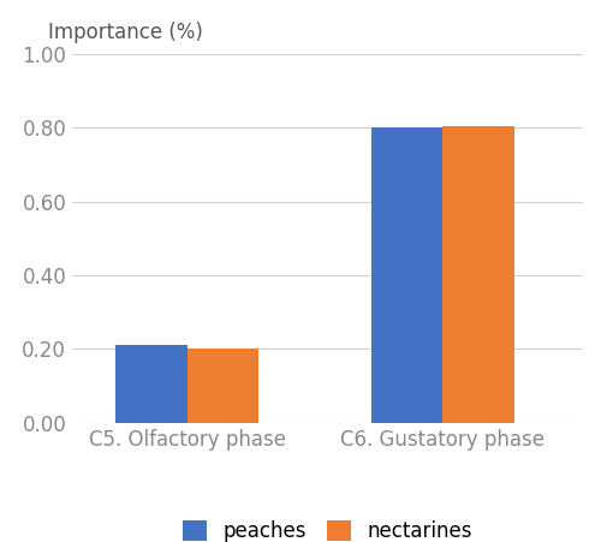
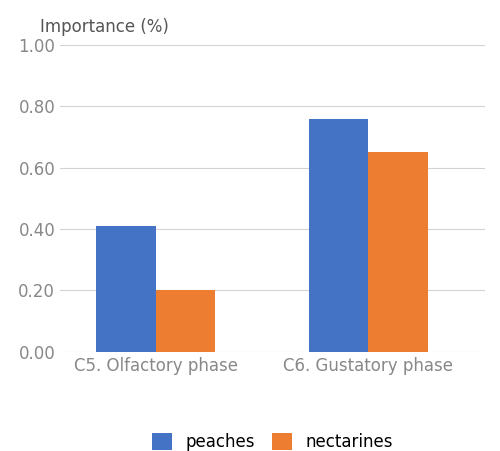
peaches/C5. Olfactory phase: 0.21 -> 0.41
peaches/C6. Gustatory phase: 0.80 -> 0.76
nectarines/C6. Gustatory phase: 0.805 -> 0.650
